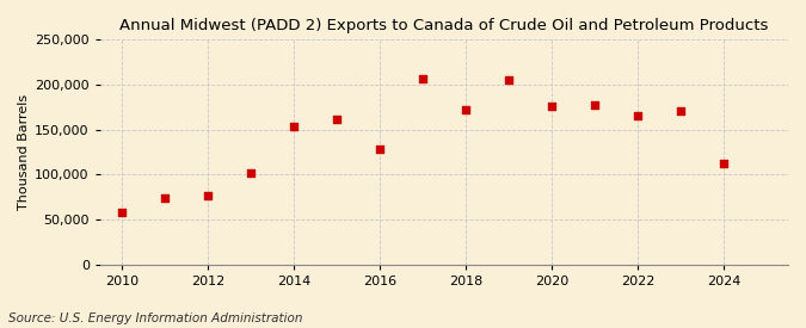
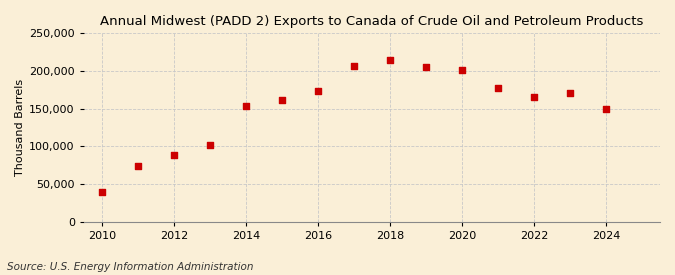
2010: 58,000 -> 40,000
2012: 76,000 -> 88,000
2016: 128,000 -> 174,000
2018: 172,000 -> 215,000
2020: 176,000 -> 202,000
2024: 112,000 -> 150,000
